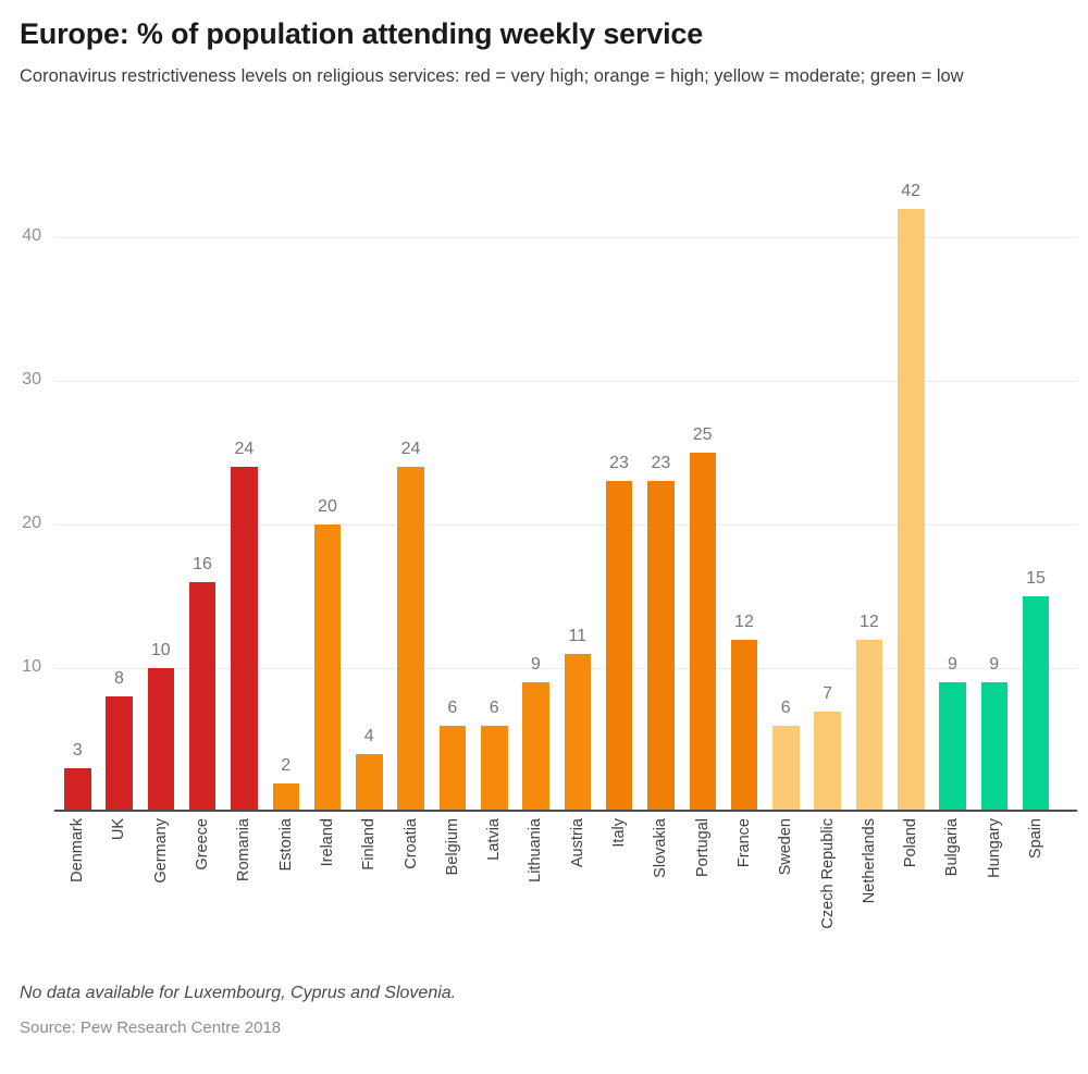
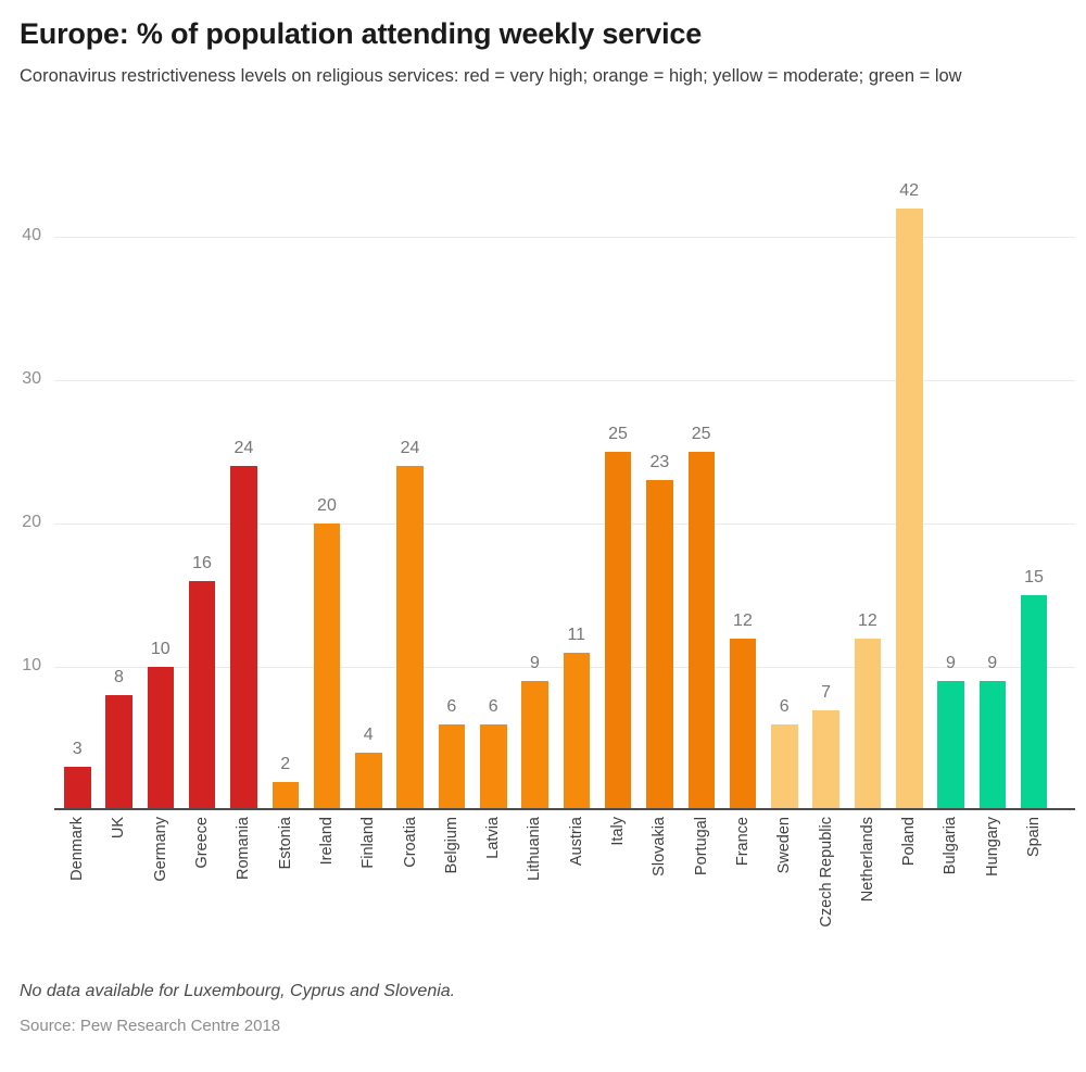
Italy: 23 -> 25
